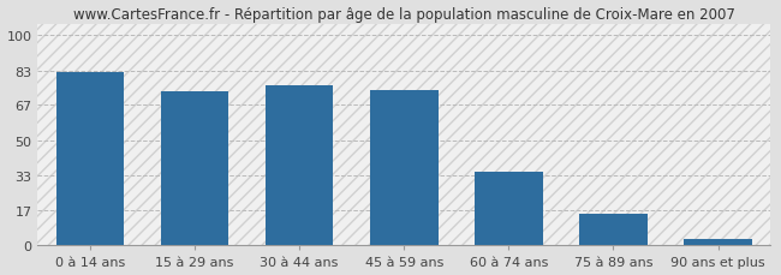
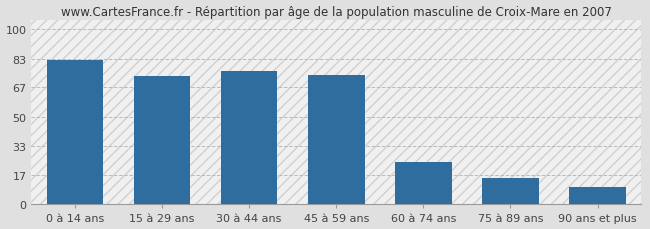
60 à 74 ans: 35 -> 24
90 ans et plus: 3 -> 10
